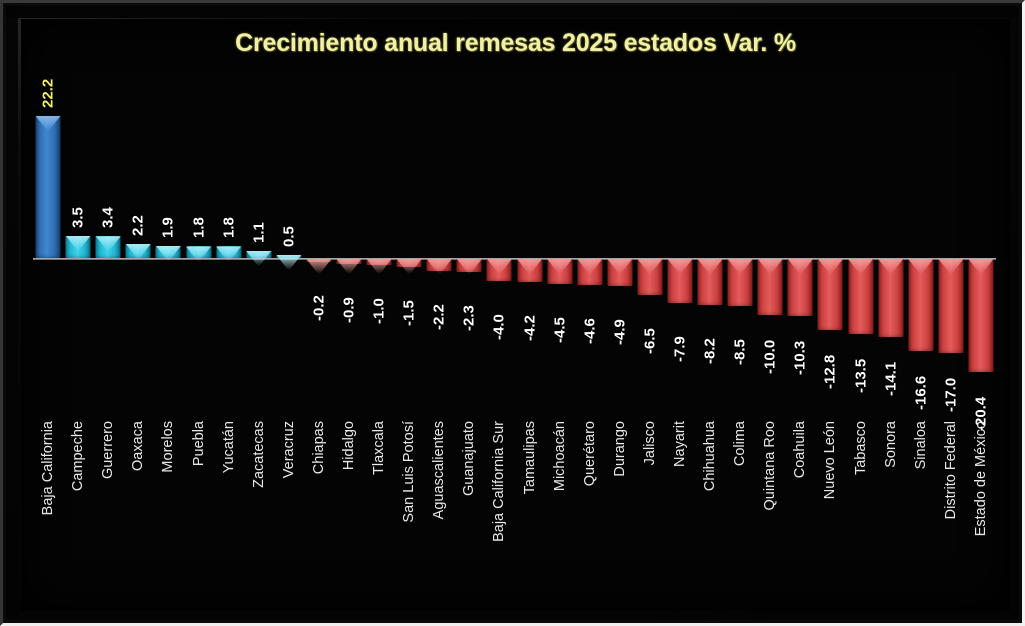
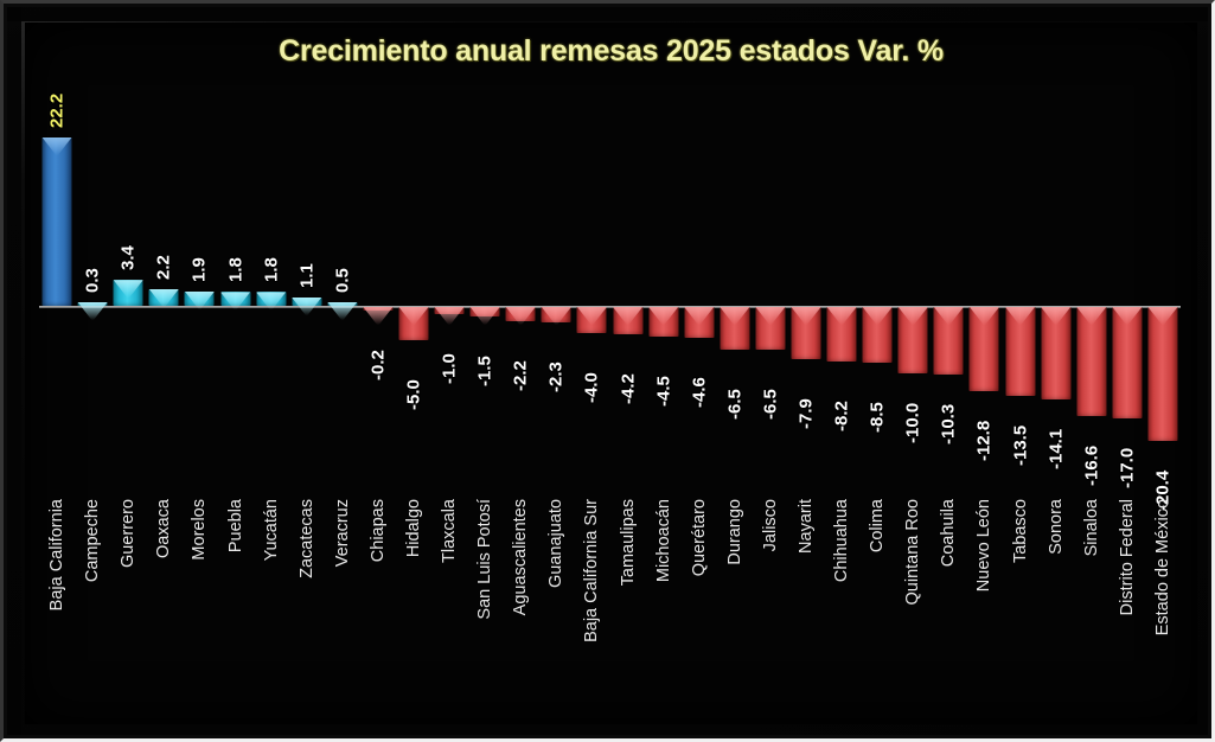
Campeche: 3.5 -> 0.3
Hidalgo: -0.9 -> -5.0
Durango: -4.9 -> -6.5
